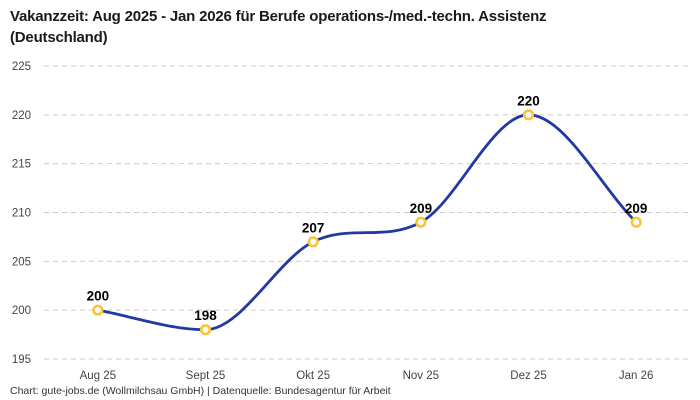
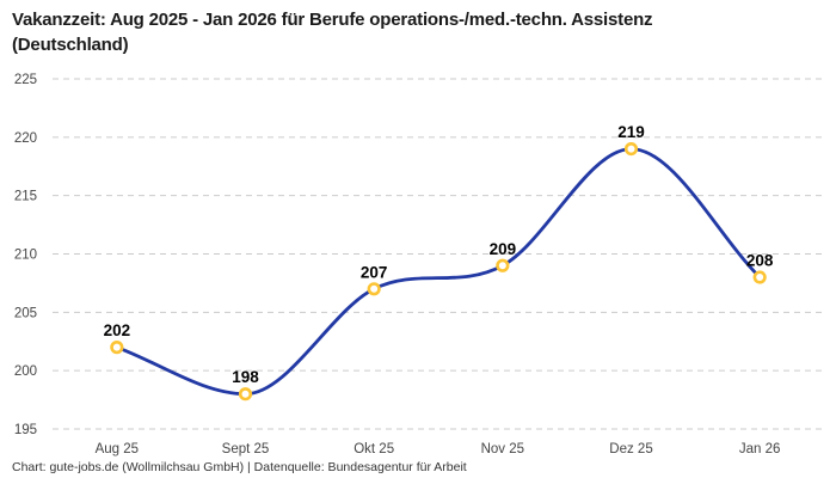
Aug 25: 200 -> 202
Dez 25: 220 -> 219
Jan 26: 209 -> 208
